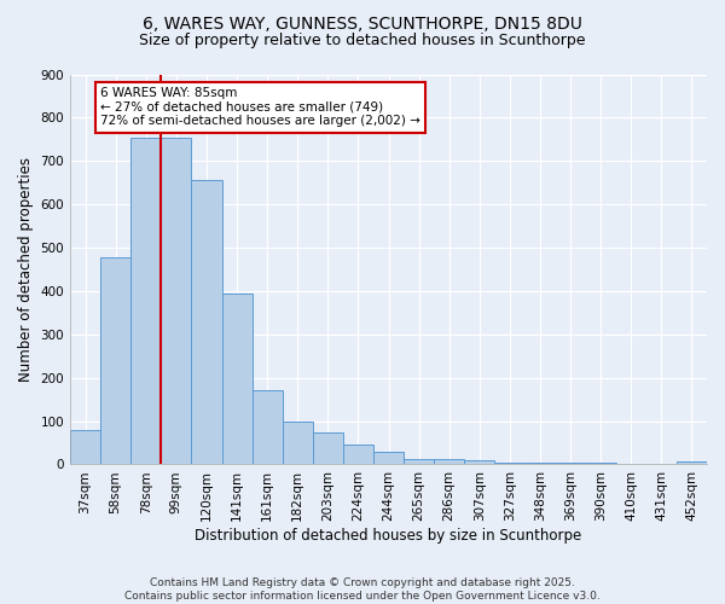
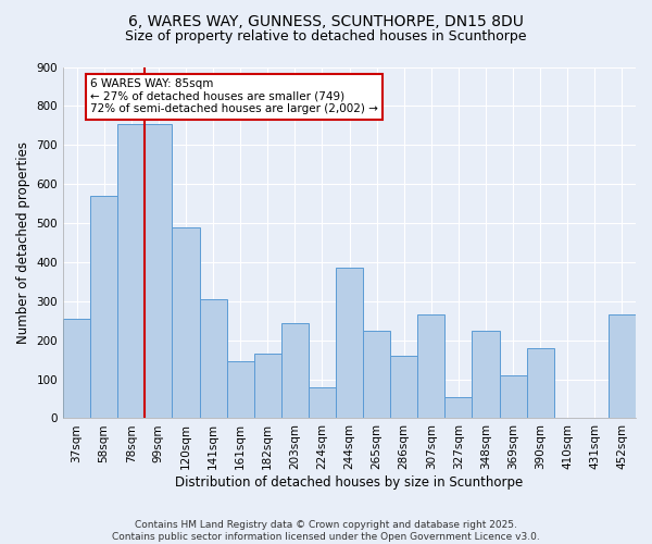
37sqm: 78 -> 255
58sqm: 478 -> 570
120sqm: 655 -> 490
141sqm: 395 -> 305
161sqm: 172 -> 145
182sqm: 100 -> 165
203sqm: 75 -> 245
224sqm: 45 -> 80
244sqm: 30 -> 385
265sqm: 13 -> 225
286sqm: 13 -> 160
307sqm: 10 -> 265
327sqm: 5 -> 55
348sqm: 5 -> 225
369sqm: 3 -> 110
390sqm: 3 -> 180
452sqm: 8 -> 265
